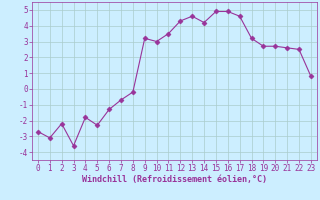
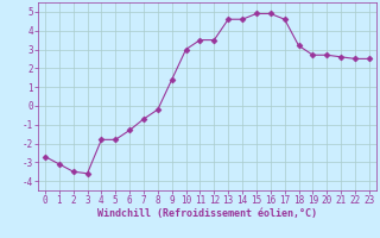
2: -2.2 -> -3.5
5: -2.3 -> -1.8
9: 3.2 -> 1.4
12: 4.3 -> 3.5
14: 4.2 -> 4.6
23: 0.8 -> 2.5
